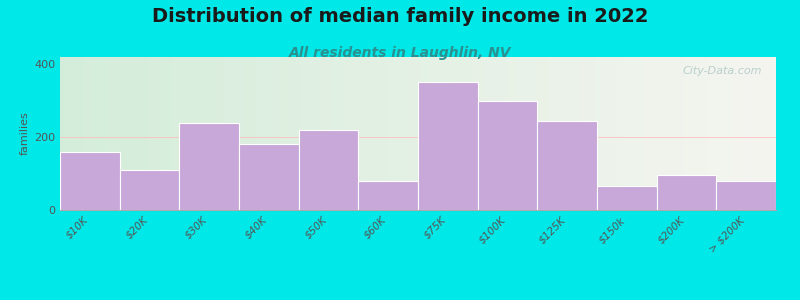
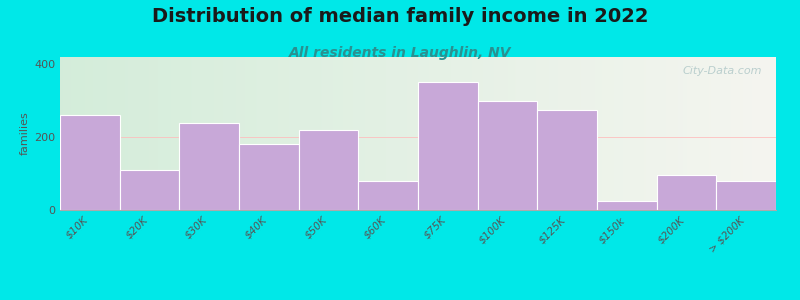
$10K: 160 -> 260
$125K: 245 -> 275
$150k: 65 -> 25
